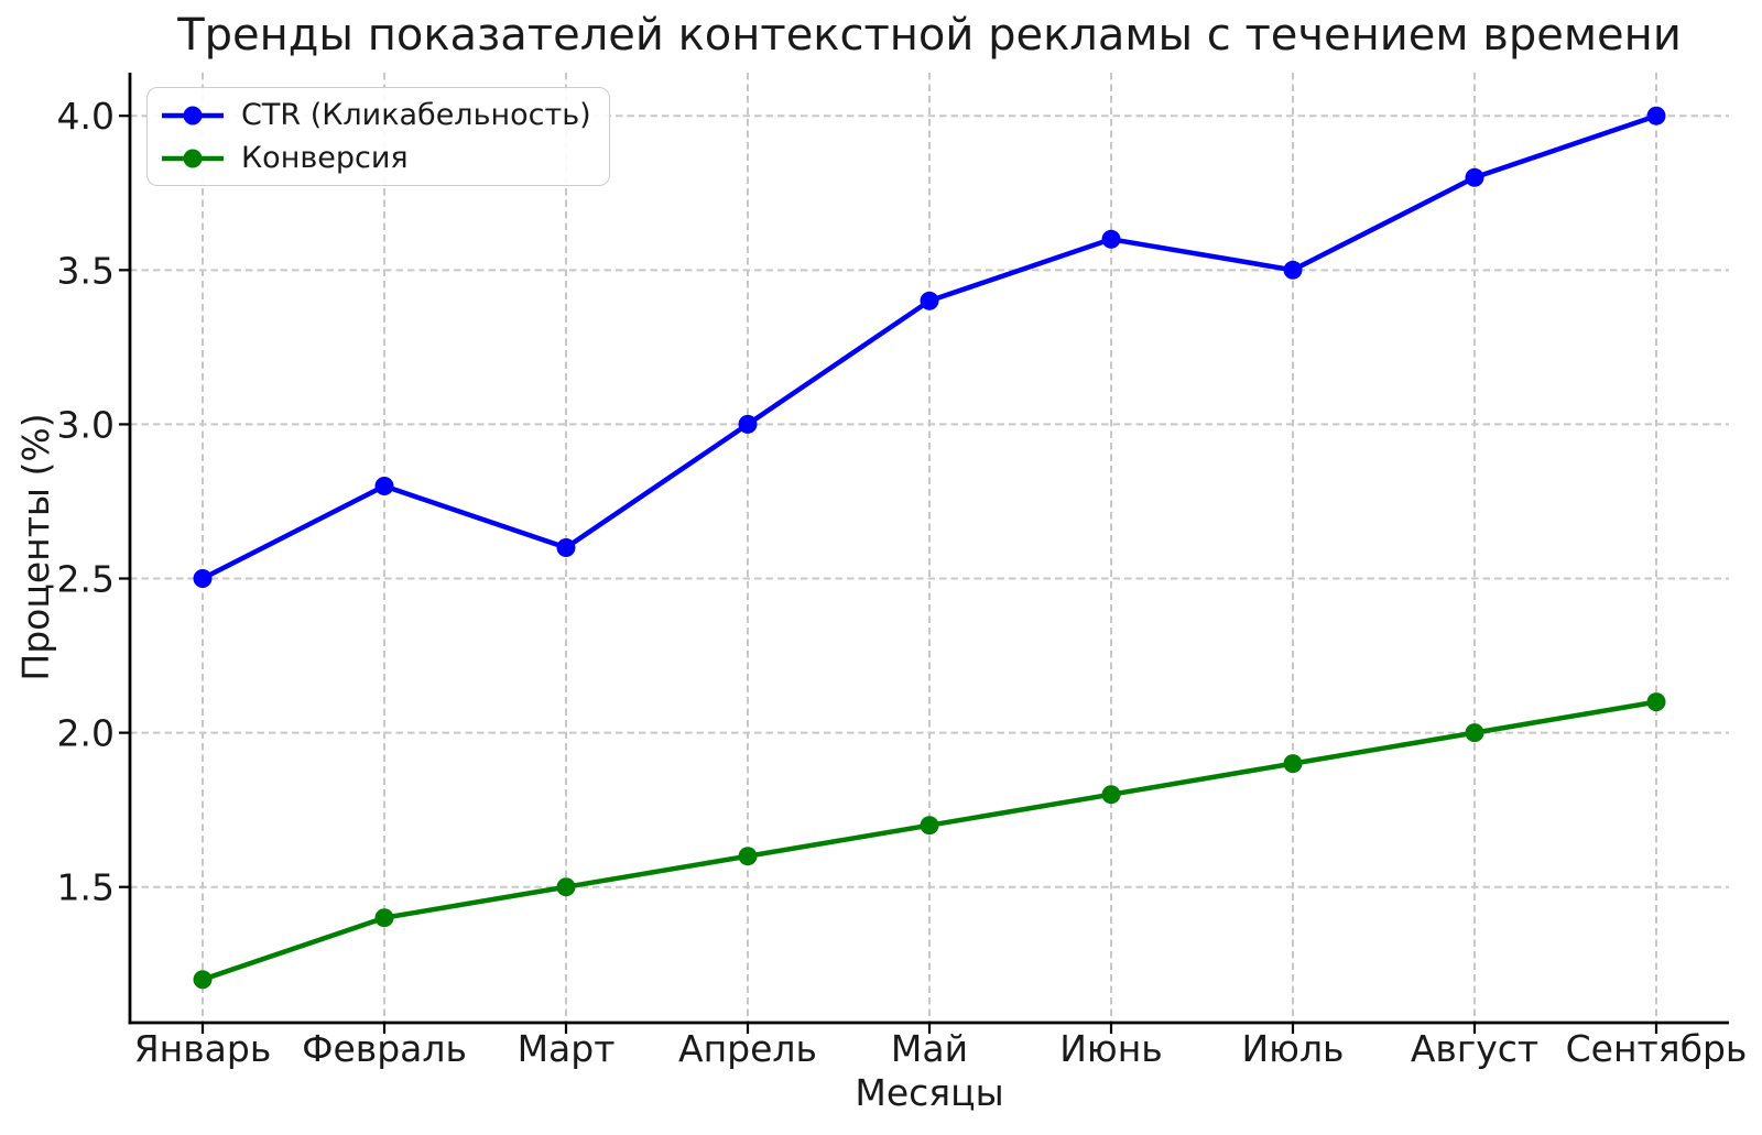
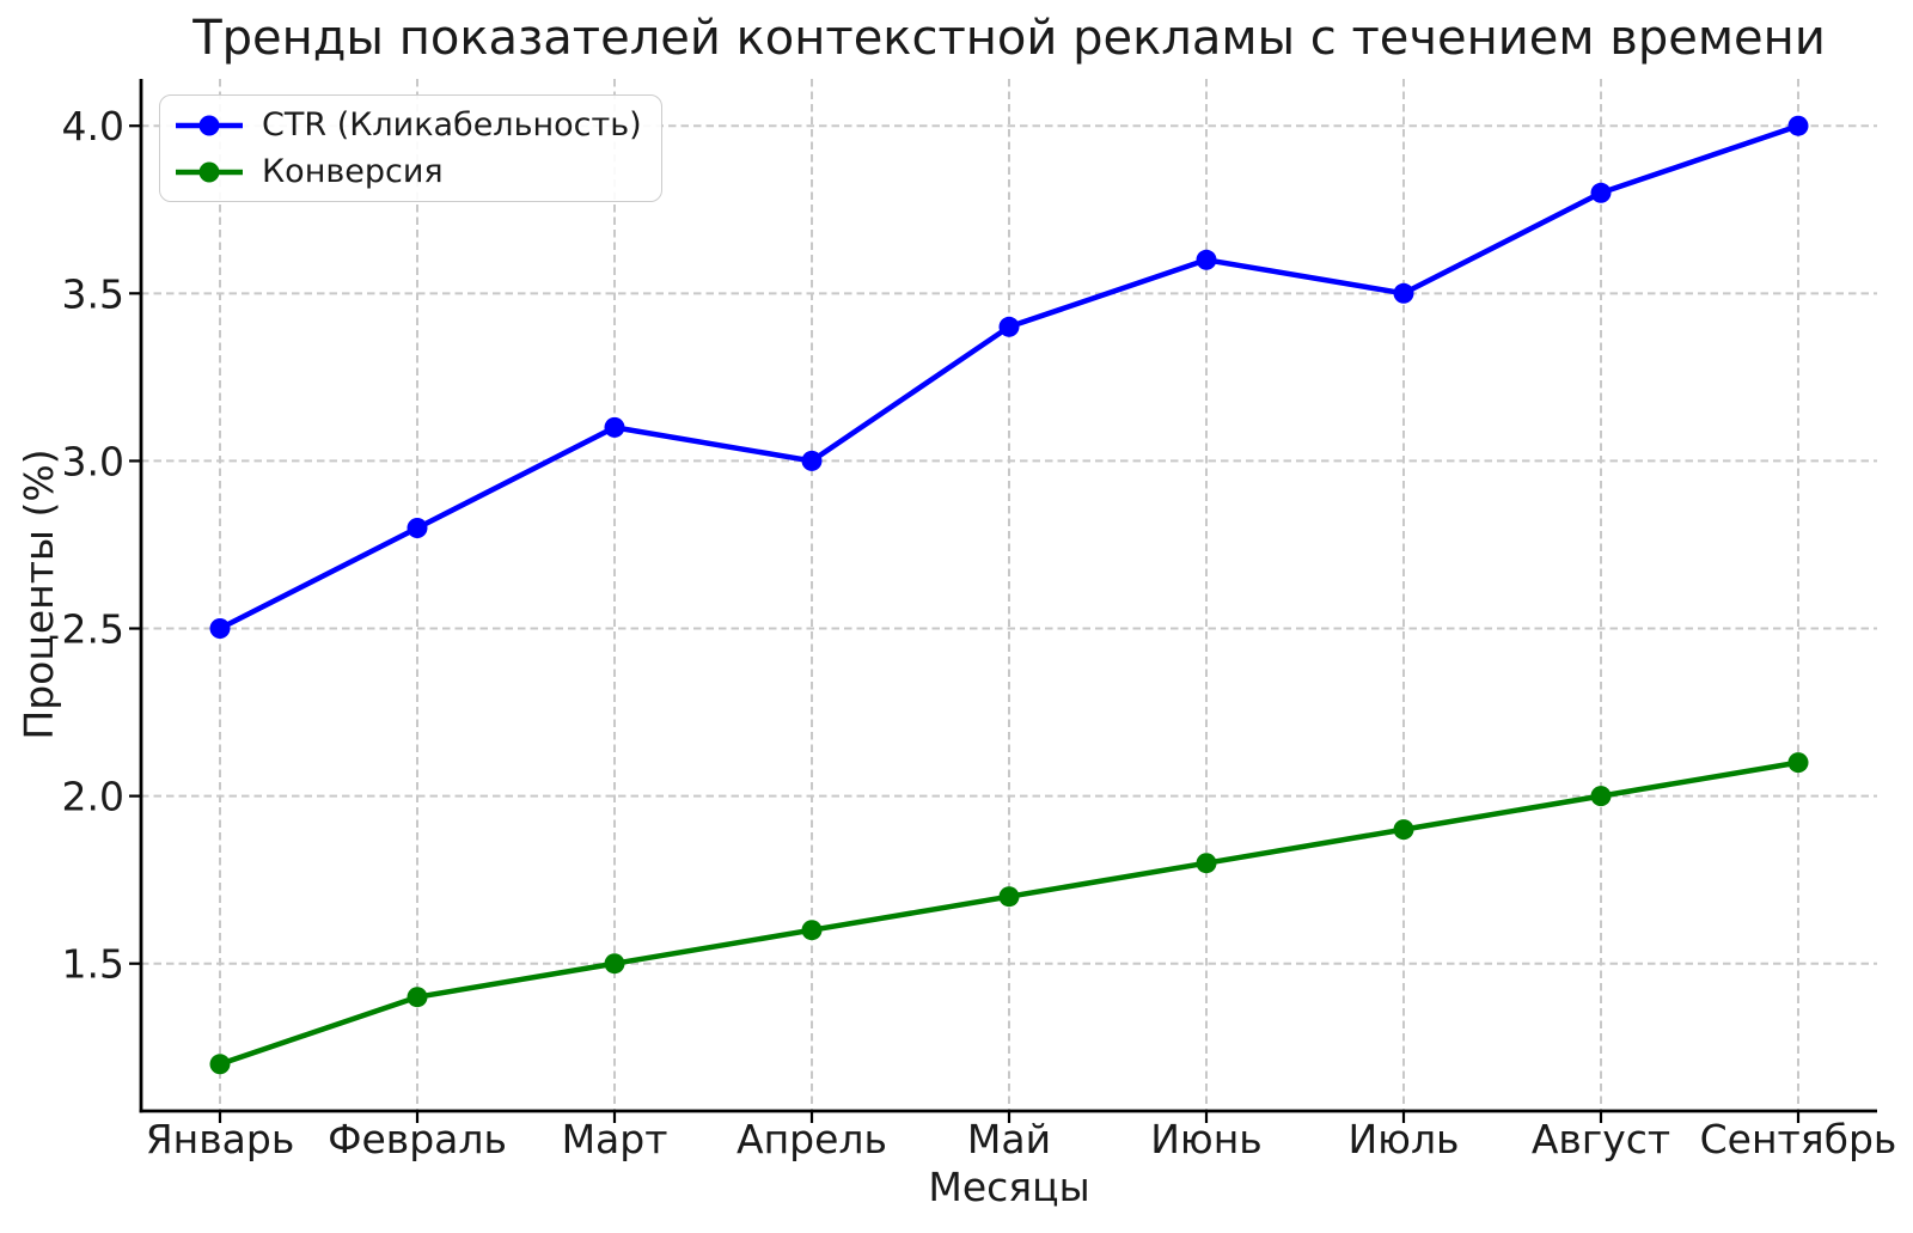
CTR (Кликабельность)/Март: 2.6 -> 3.1
